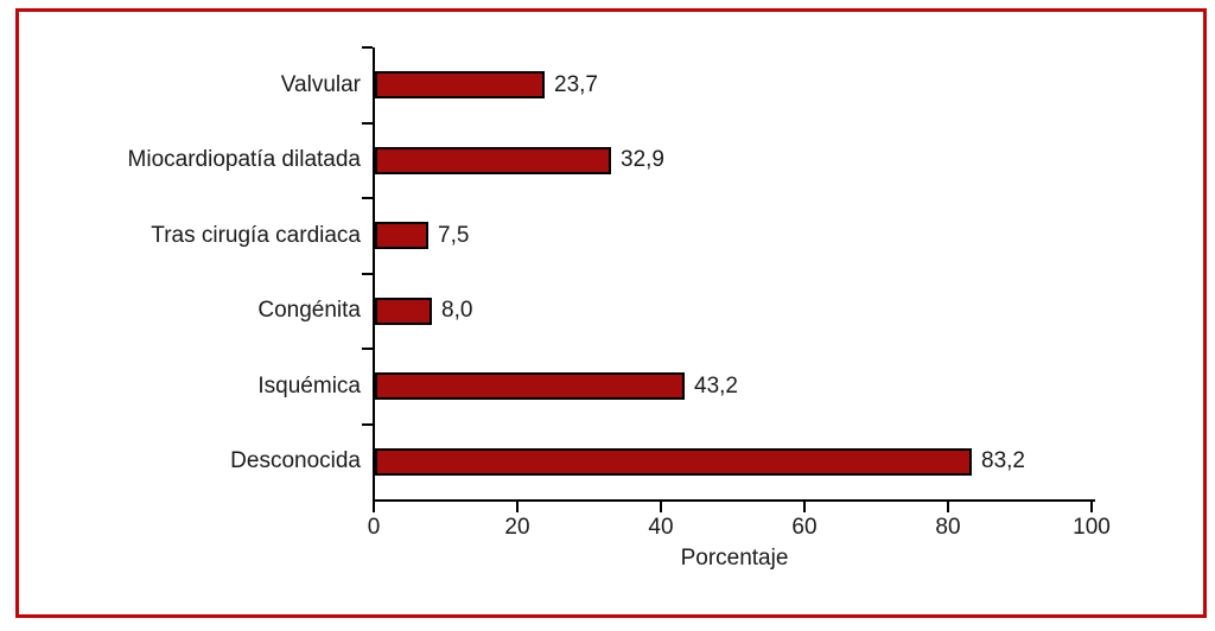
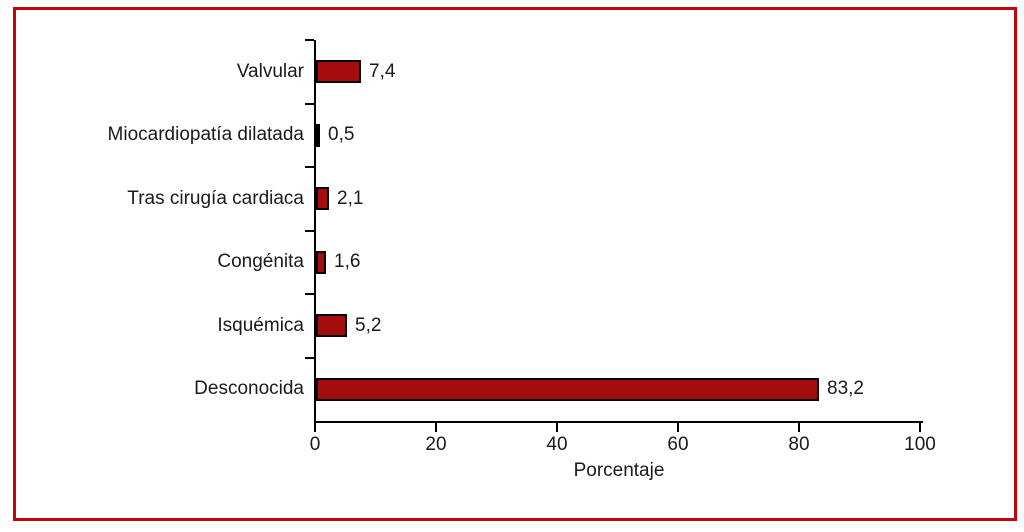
Valvular: 23,7 -> 7,4
Miocardiopatía dilatada: 32,9 -> 0,5
Tras cirugía cardiaca: 7,5 -> 2,1
Congénita: 8,0 -> 1,6
Isquémica: 43,2 -> 5,2
